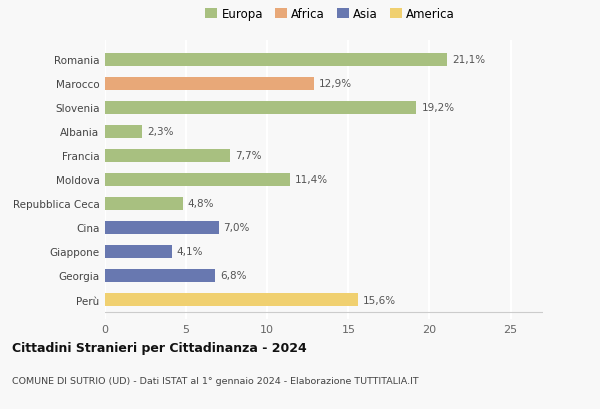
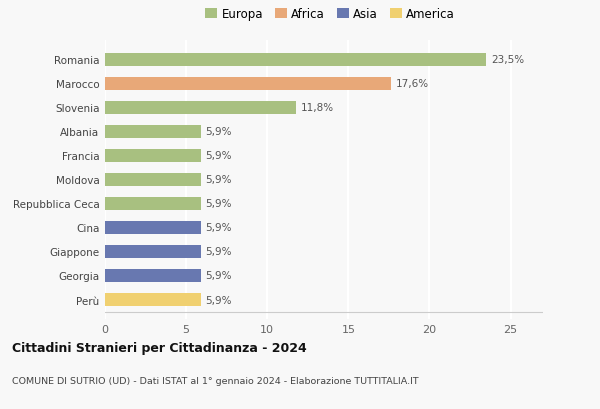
Romania: 21,1% -> 23,5%
Marocco: 12,9% -> 17,6%
Slovenia: 19,2% -> 11,8%
Albania: 2,3% -> 5,9%
Francia: 7,7% -> 5,9%
Moldova: 11,4% -> 5,9%
Repubblica Ceca: 4,8% -> 5,9%
Cina: 7,0% -> 5,9%
Giappone: 4,1% -> 5,9%
Georgia: 6,8% -> 5,9%
Perù: 15,6% -> 5,9%
